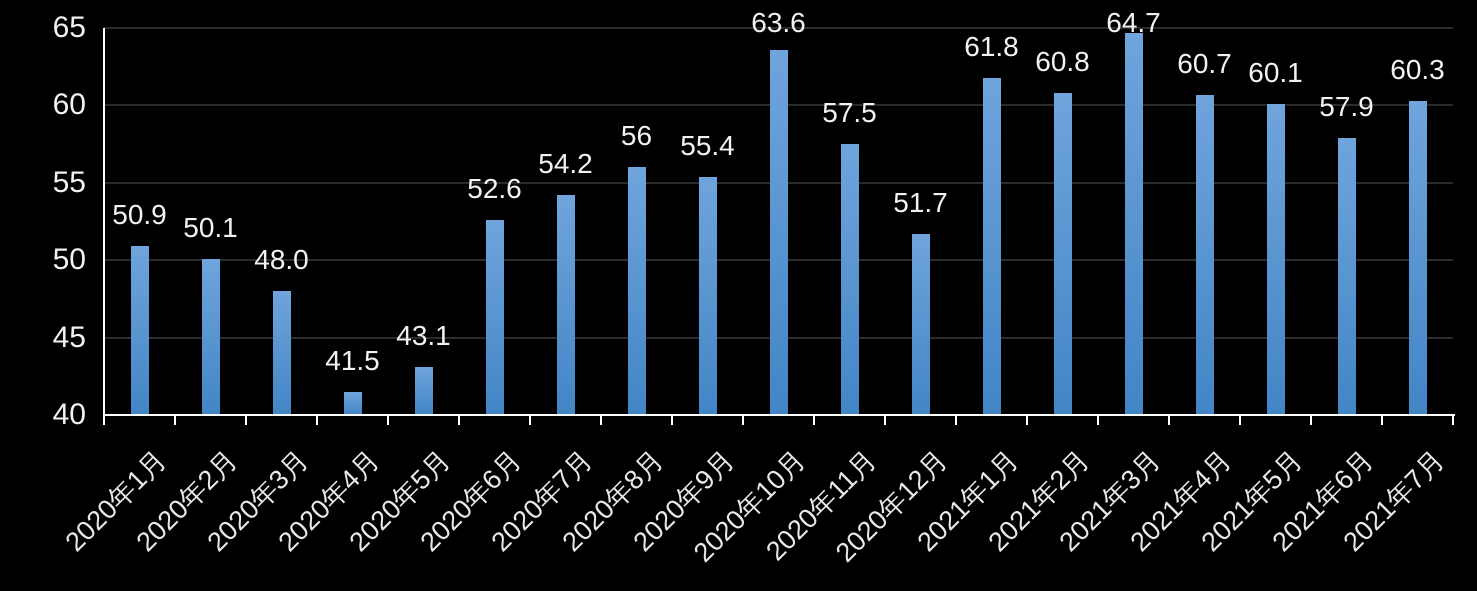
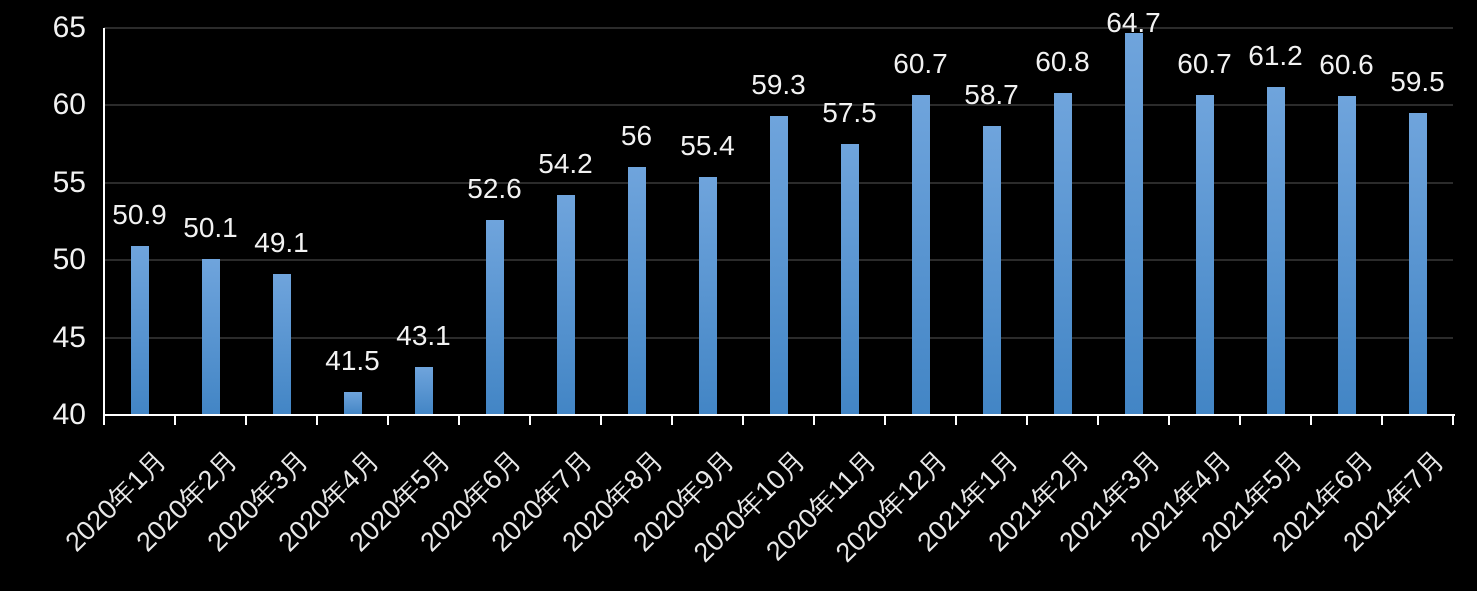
2020年3月: 48.0 -> 49.1
2020年10月: 63.6 -> 59.3
2020年12月: 51.7 -> 60.7
2021年1月: 61.8 -> 58.7
2021年5月: 60.1 -> 61.2
2021年6月: 57.9 -> 60.6
2021年7月: 60.3 -> 59.5
